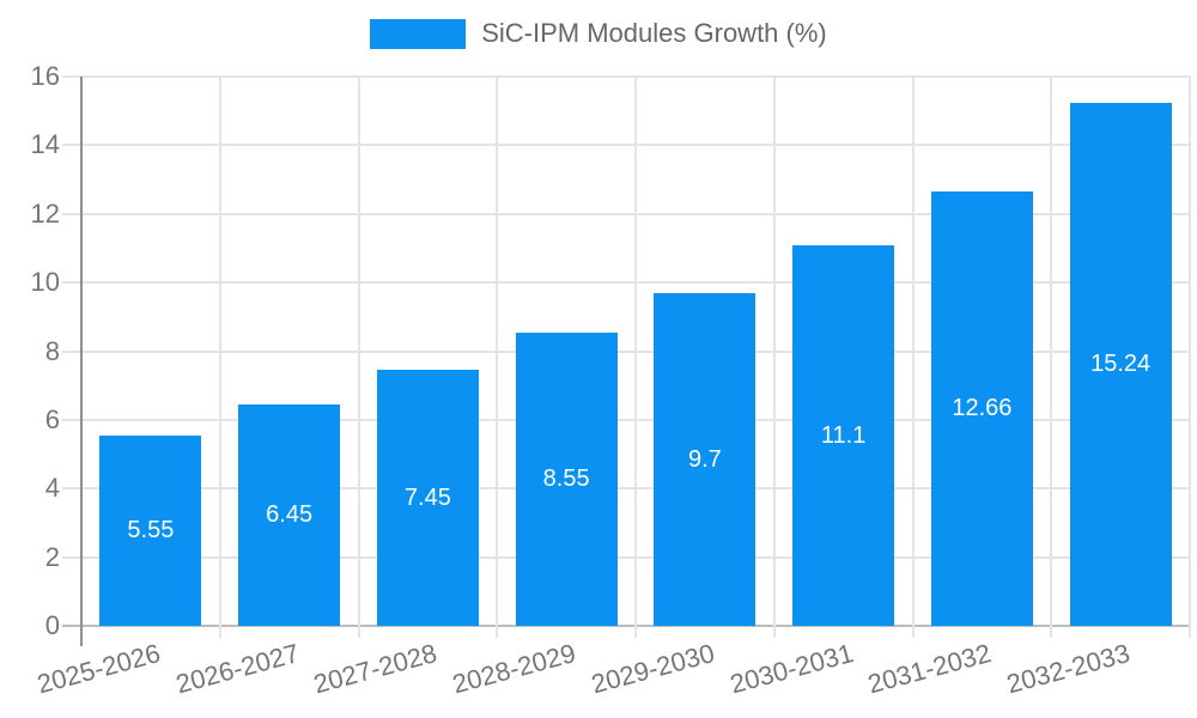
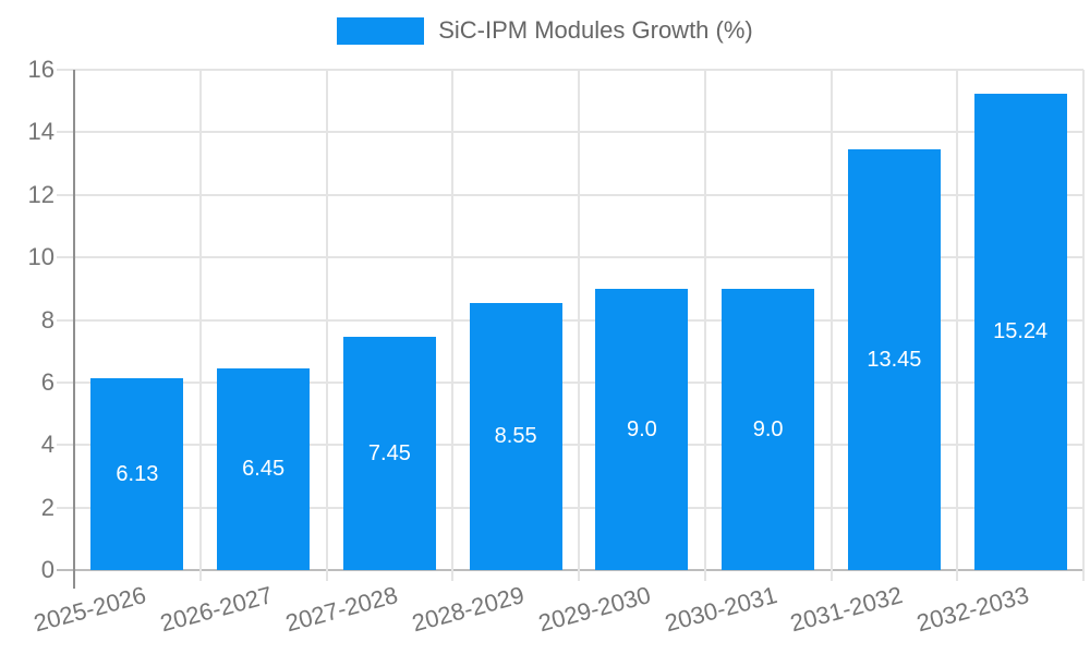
2025-2026: 5.55 -> 6.13
2029-2030: 9.7 -> 9.0
2030-2031: 11.1 -> 9.0
2031-2032: 12.66 -> 13.45
